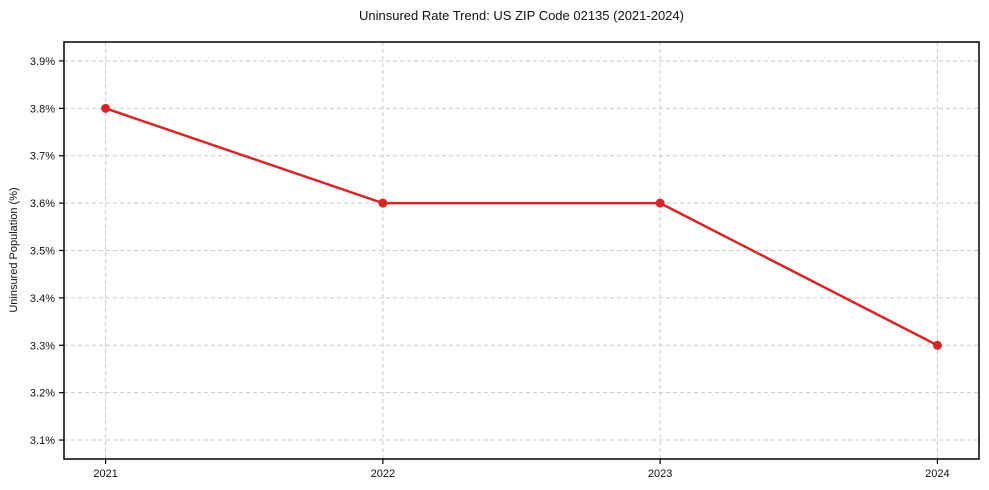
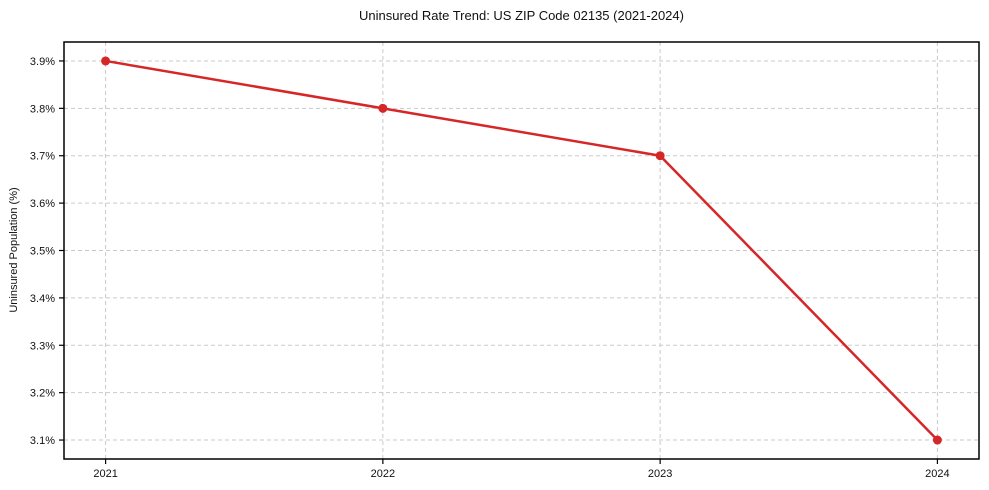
2021: 3.8% -> 3.9%
2022: 3.6% -> 3.8%
2023: 3.6% -> 3.7%
2024: 3.3% -> 3.1%
